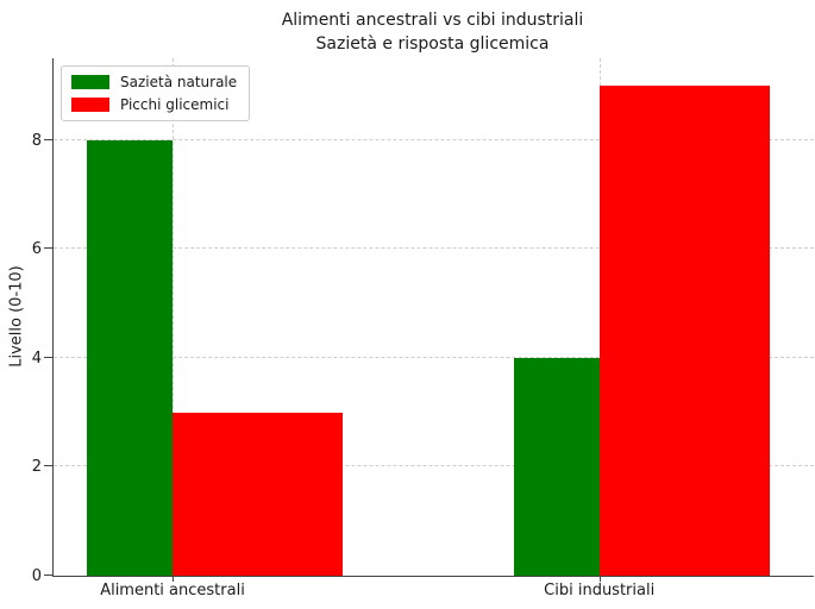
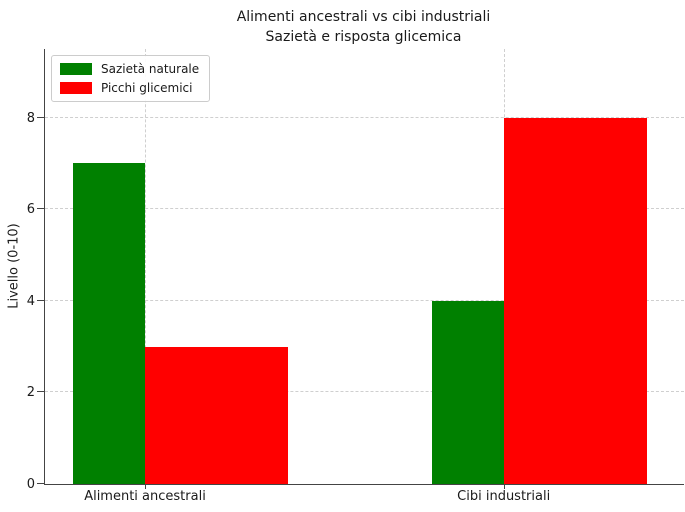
Sazietà naturale/Alimenti ancestrali: 8 -> 7
Picchi glicemici/Cibi industriali: 9 -> 8
